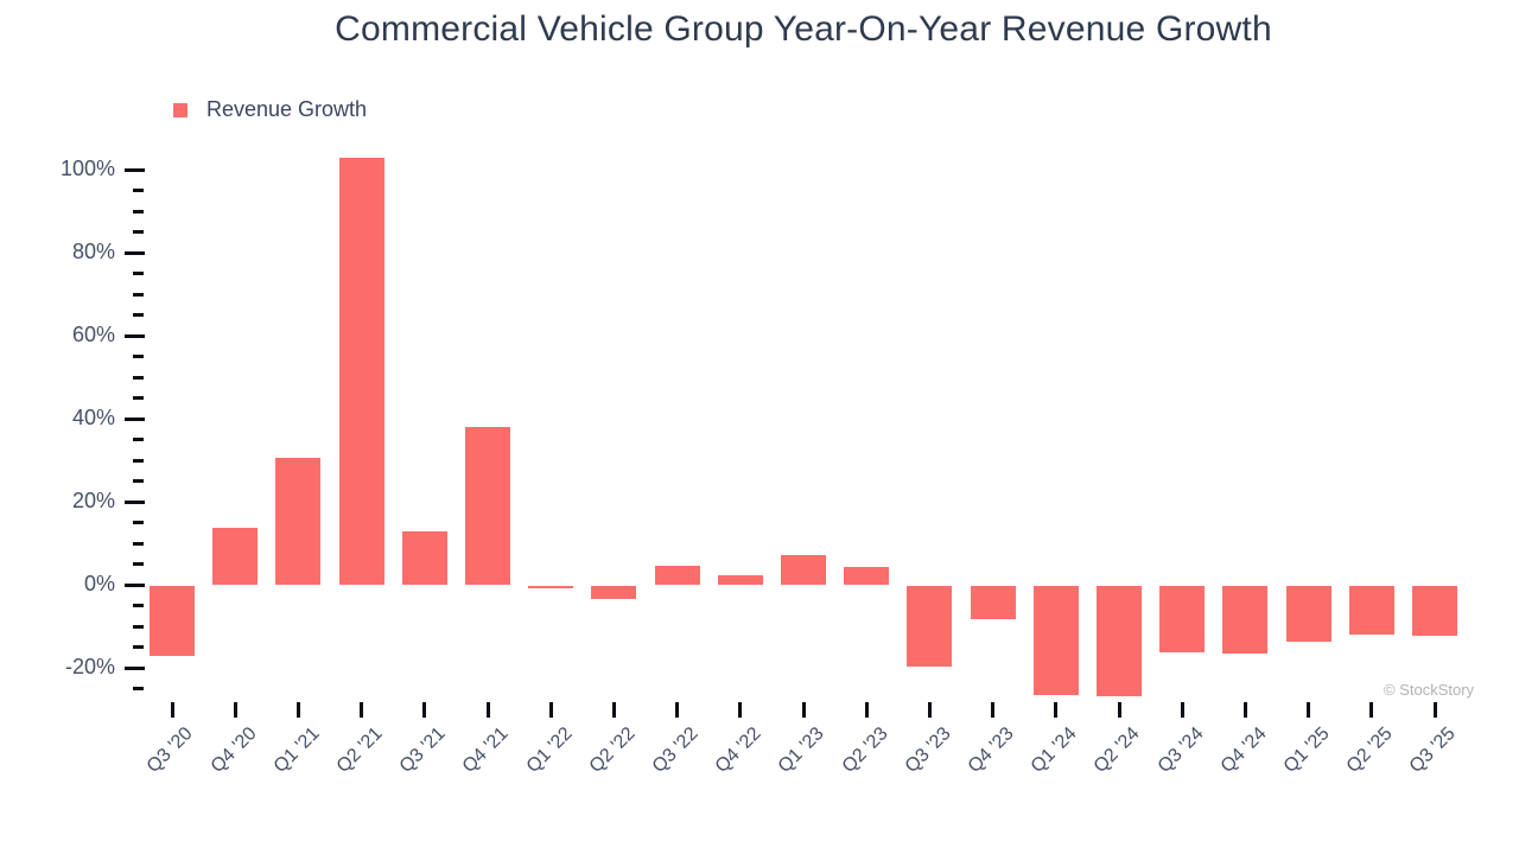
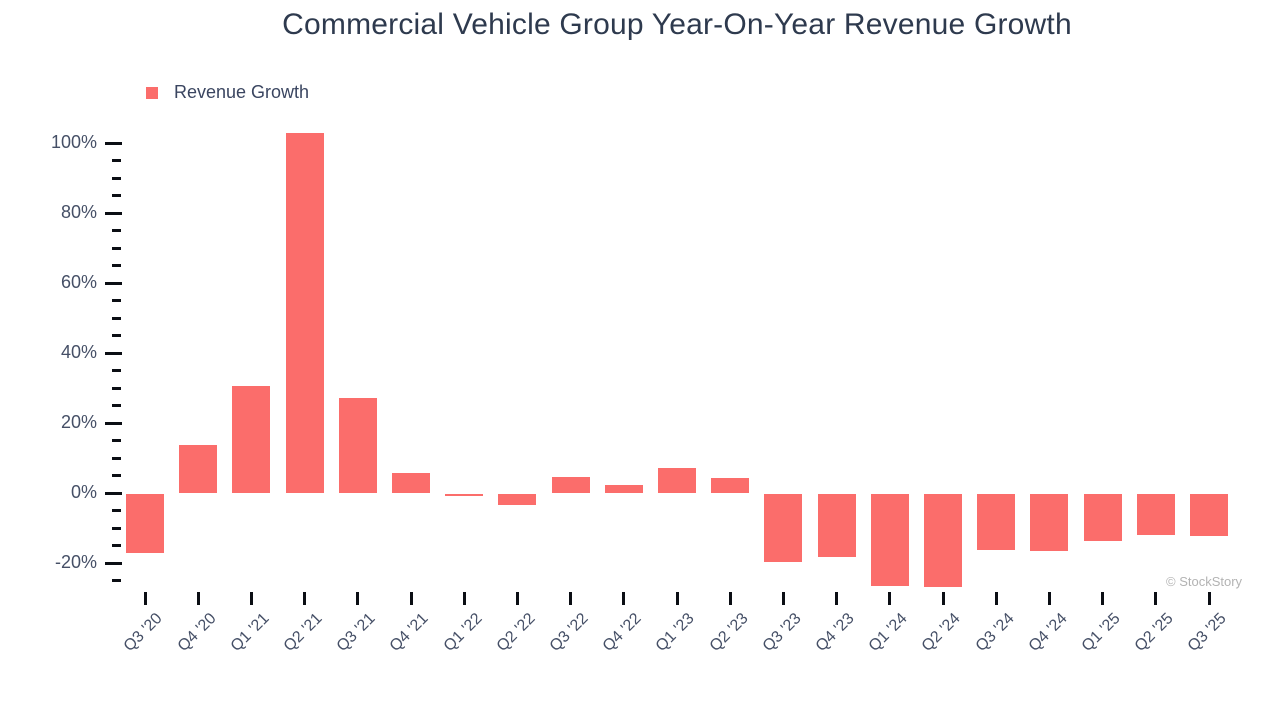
Q3 '21: 13% -> 27%
Q4 '21: 38% -> 6%
Q4 '23: -8% -> -18%
